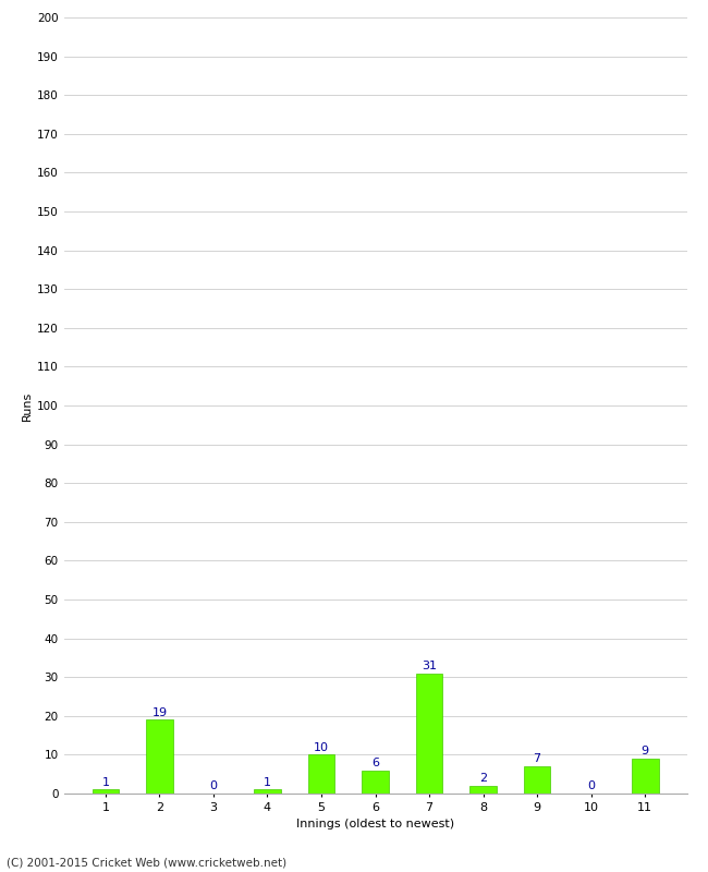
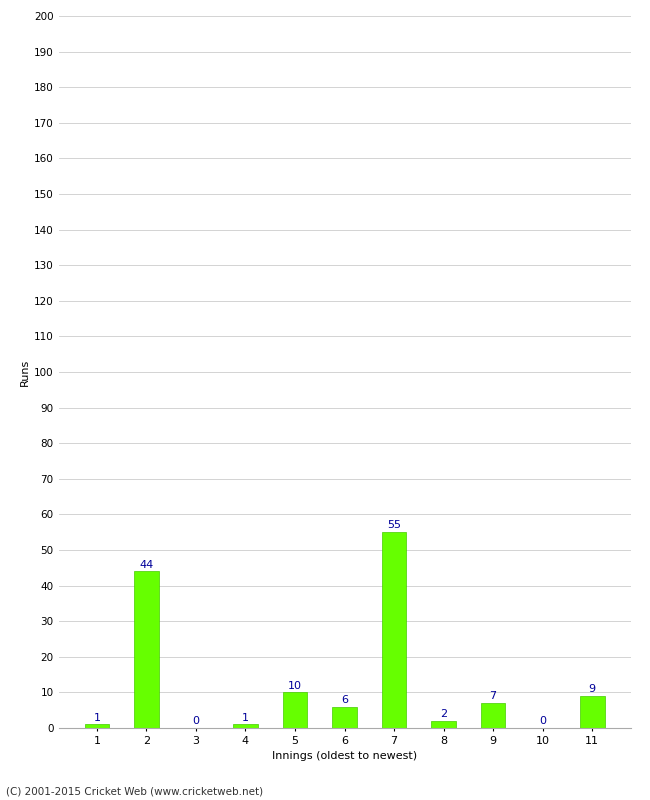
2: 19 -> 44
7: 31 -> 55
